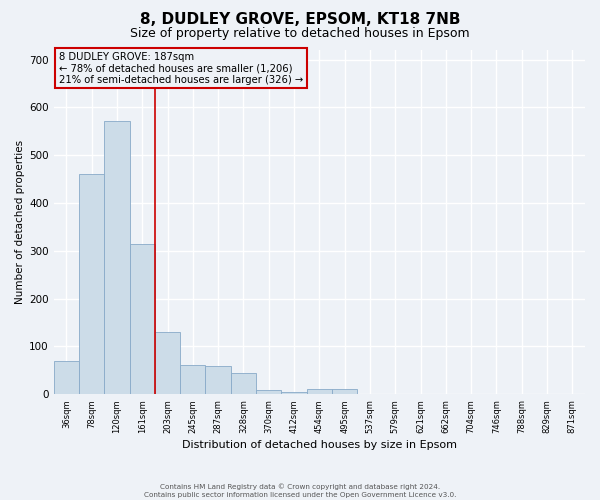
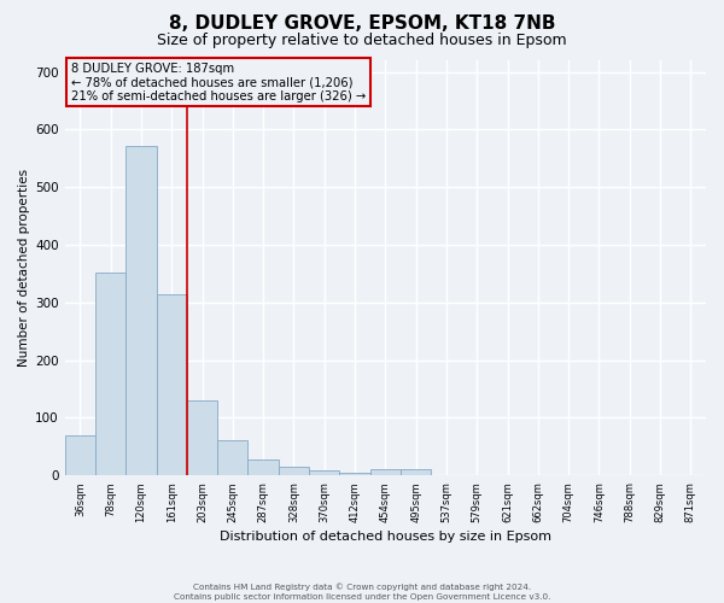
78sqm: 460 -> 352
287sqm: 60 -> 27
328sqm: 45 -> 15
